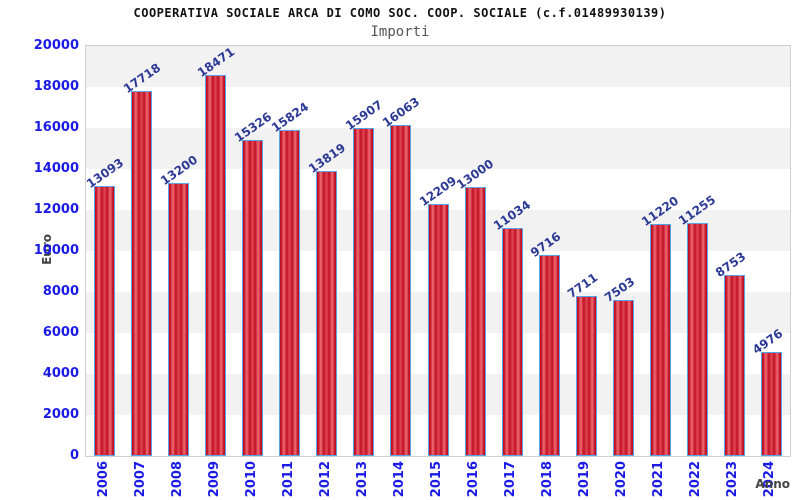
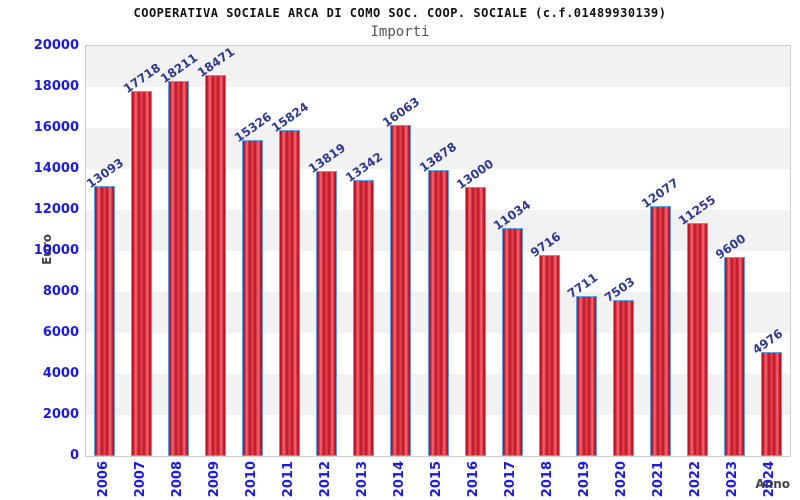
2008: 13200 -> 18211
2013: 15907 -> 13342
2015: 12209 -> 13878
2021: 11220 -> 12077
2023: 8753 -> 9600
